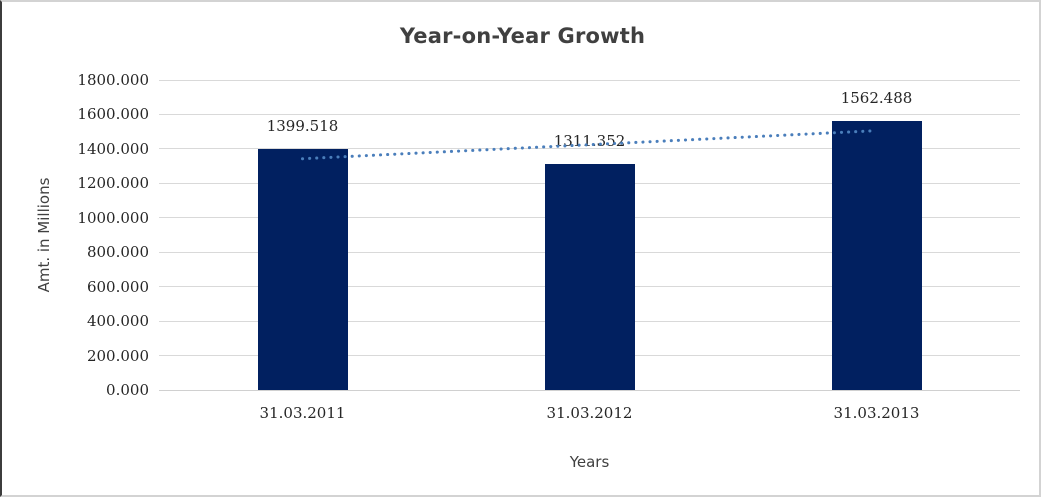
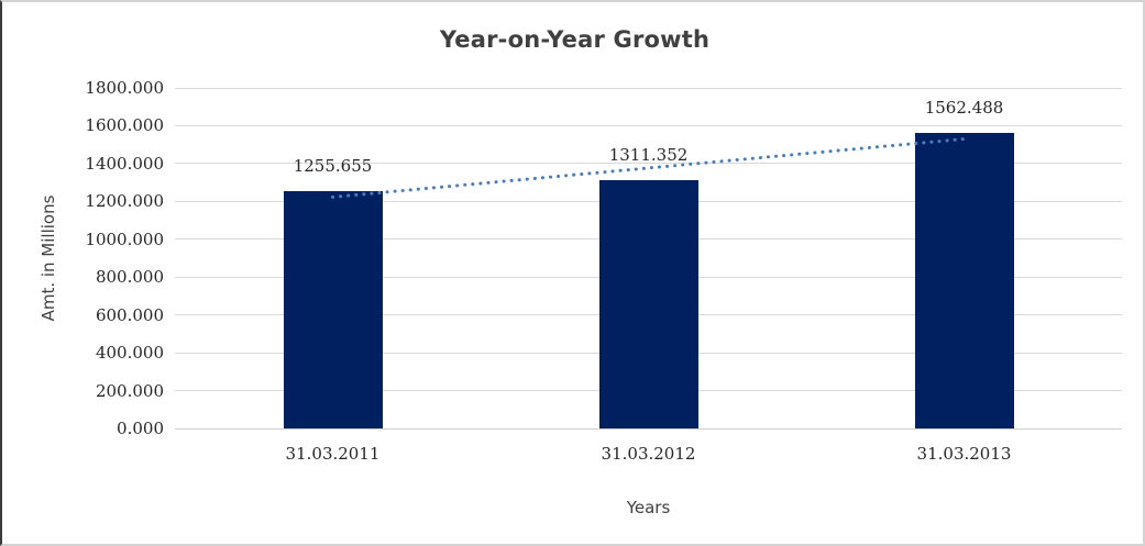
31.03.2011: 1399.518 -> 1255.655
